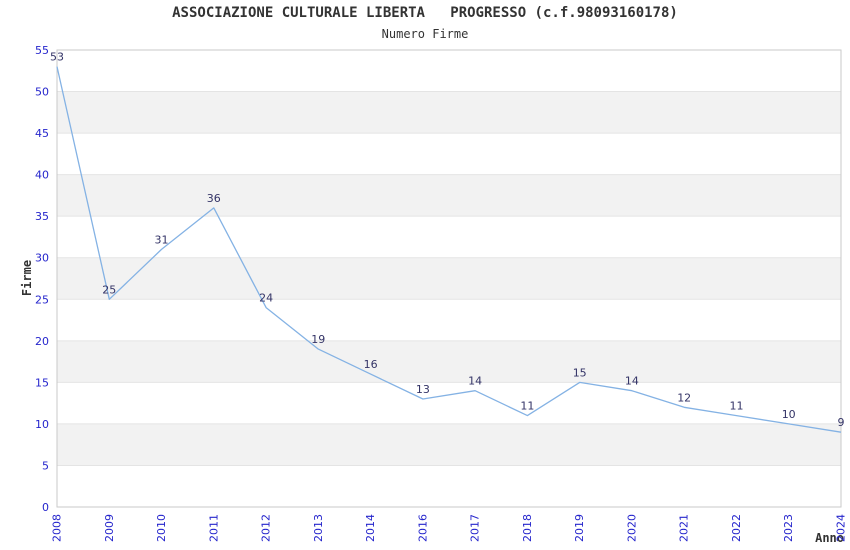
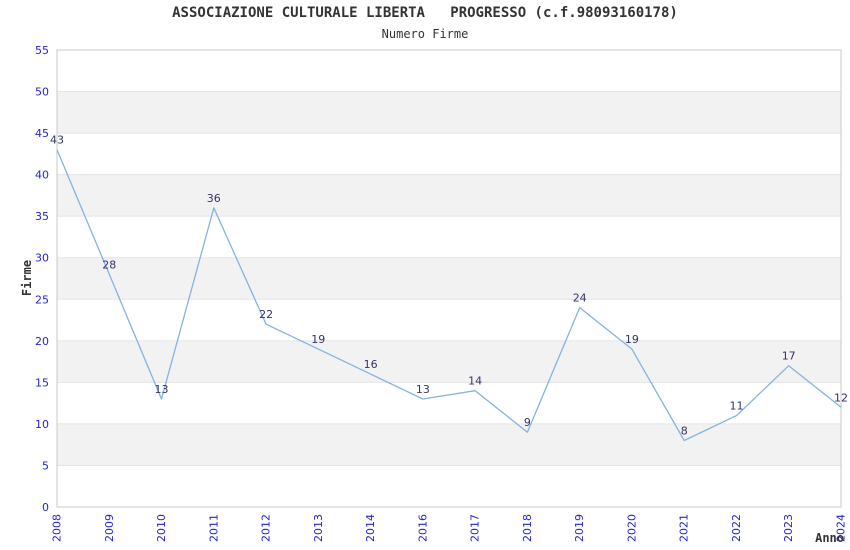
2008: 53 -> 43
2009: 25 -> 28
2010: 31 -> 13
2012: 24 -> 22
2018: 11 -> 9
2019: 15 -> 24
2020: 14 -> 19
2021: 12 -> 8
2023: 10 -> 17
2024: 9 -> 12
